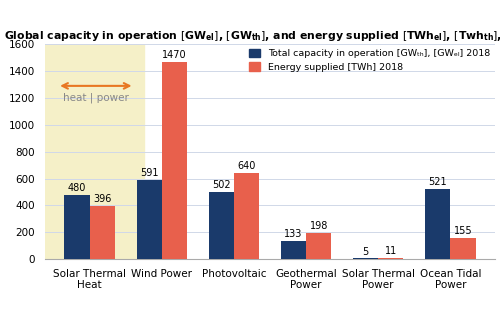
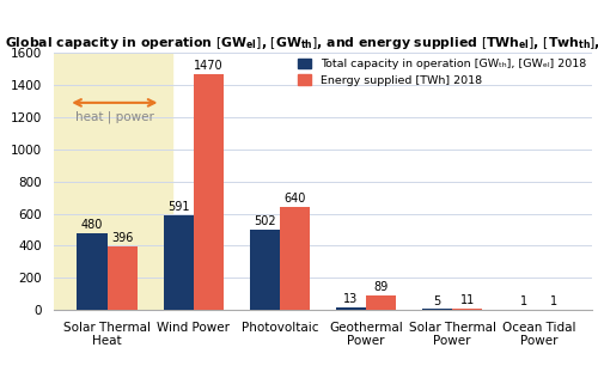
Total capacity in operation [GWₜₕ], [GWₑₗ] 2018/Geothermal Power: 133 -> 13
Energy supplied [TWh] 2018/Geothermal Power: 198 -> 89
Total capacity in operation [GWₜₕ], [GWₑₗ] 2018/Ocean Tidal Power: 521 -> 1
Energy supplied [TWh] 2018/Ocean Tidal Power: 155 -> 1
